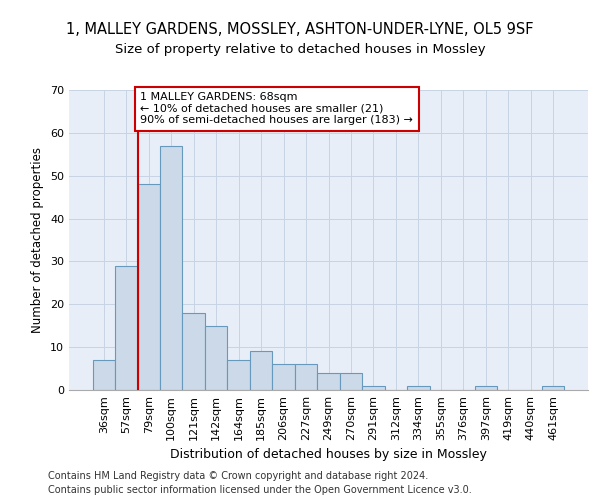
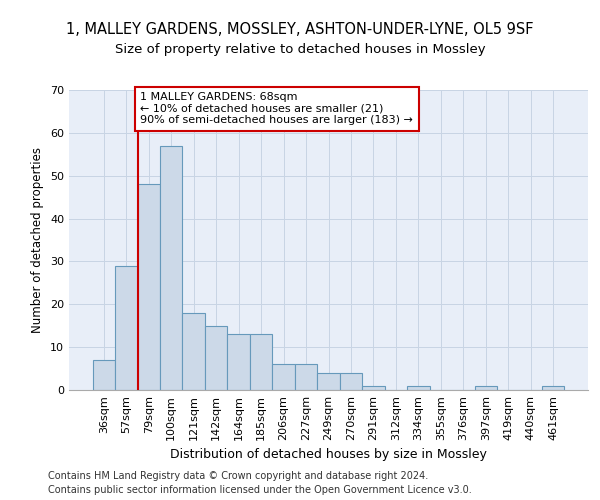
164sqm: 7 -> 13
185sqm: 9 -> 13
